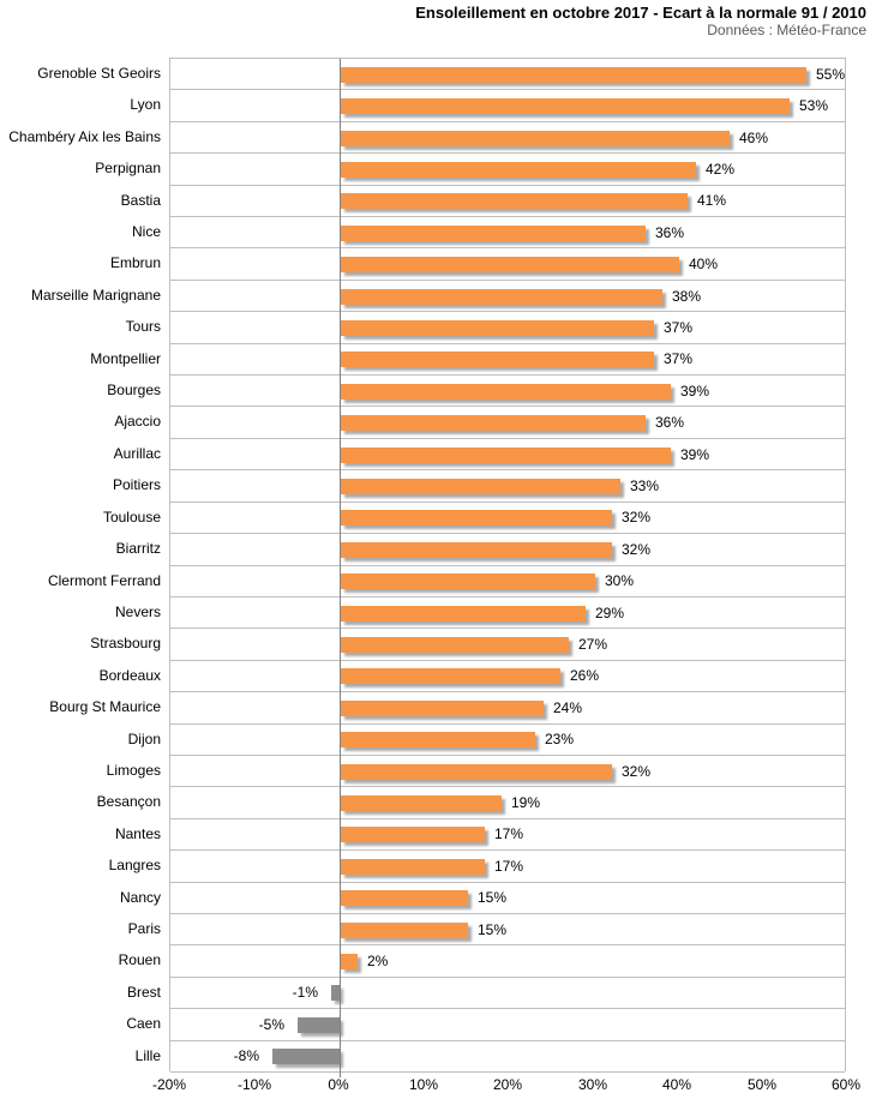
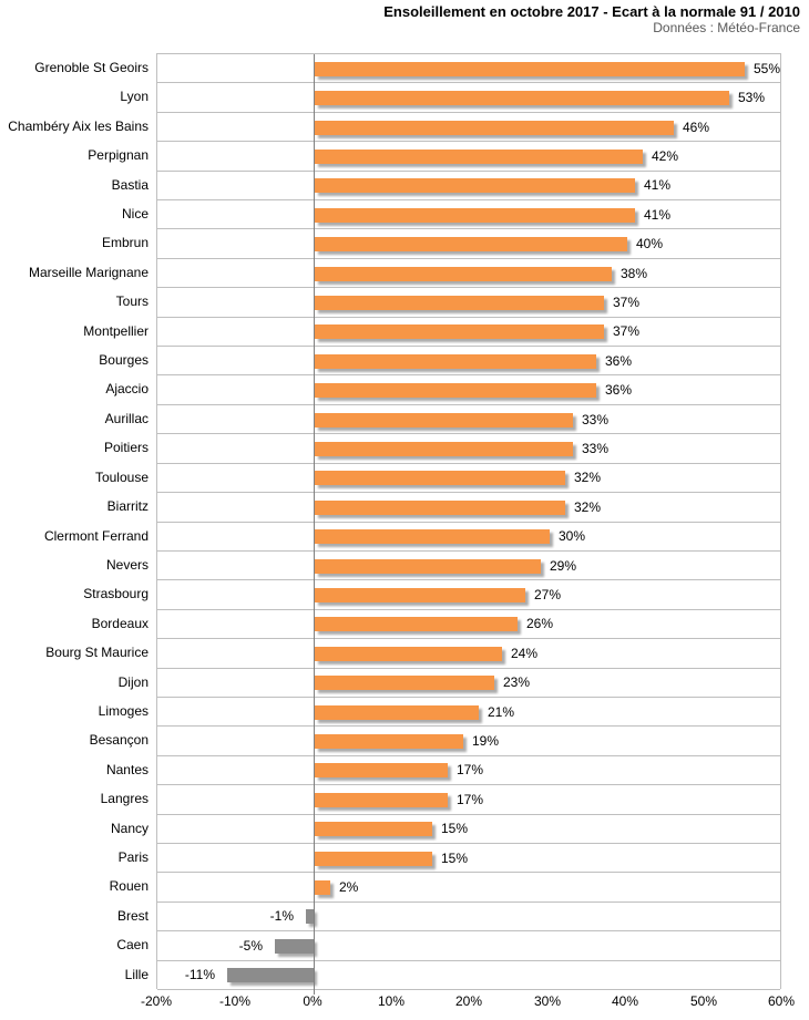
Nice: 36% -> 41%
Bourges: 39% -> 36%
Aurillac: 39% -> 33%
Limoges: 32% -> 21%
Lille: -8% -> -11%
